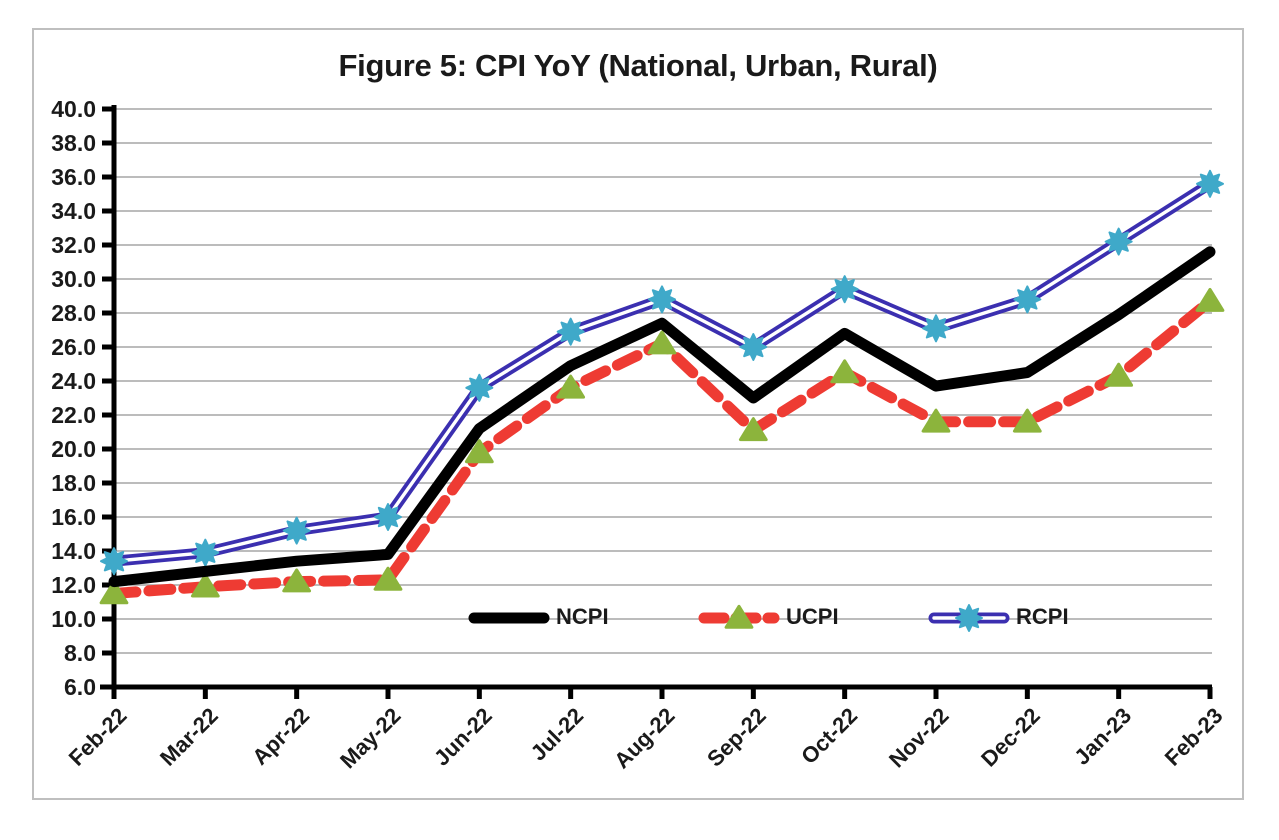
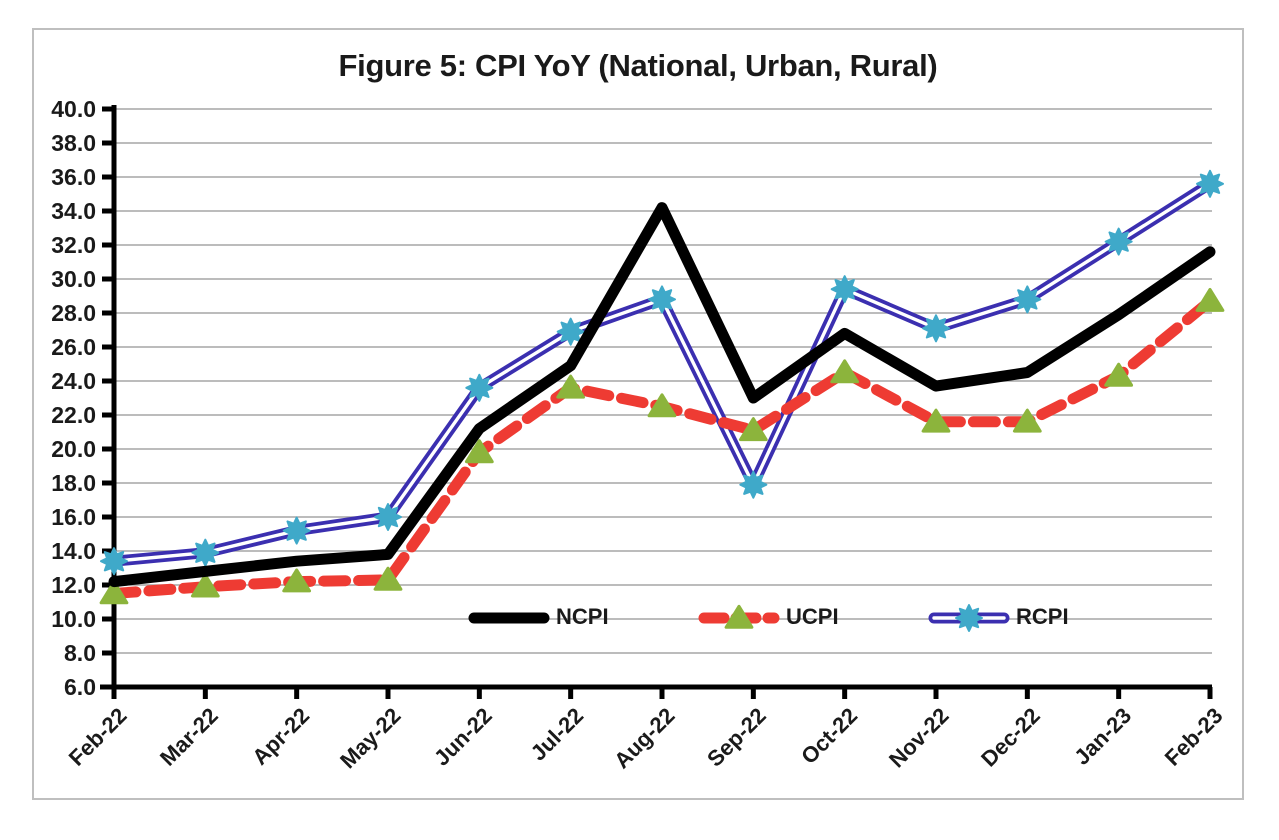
NCPI/Aug-22: 27.4 -> 34.2
UCPI/Aug-22: 26.2 -> 22.5
RCPI/Sep-22: 26.0 -> 17.9
